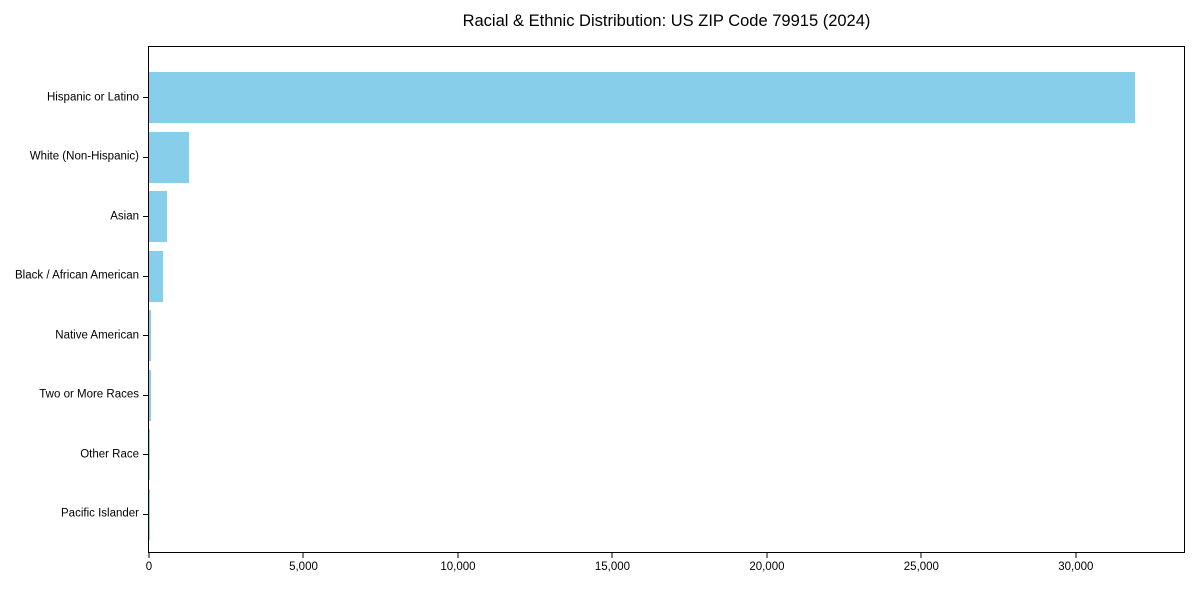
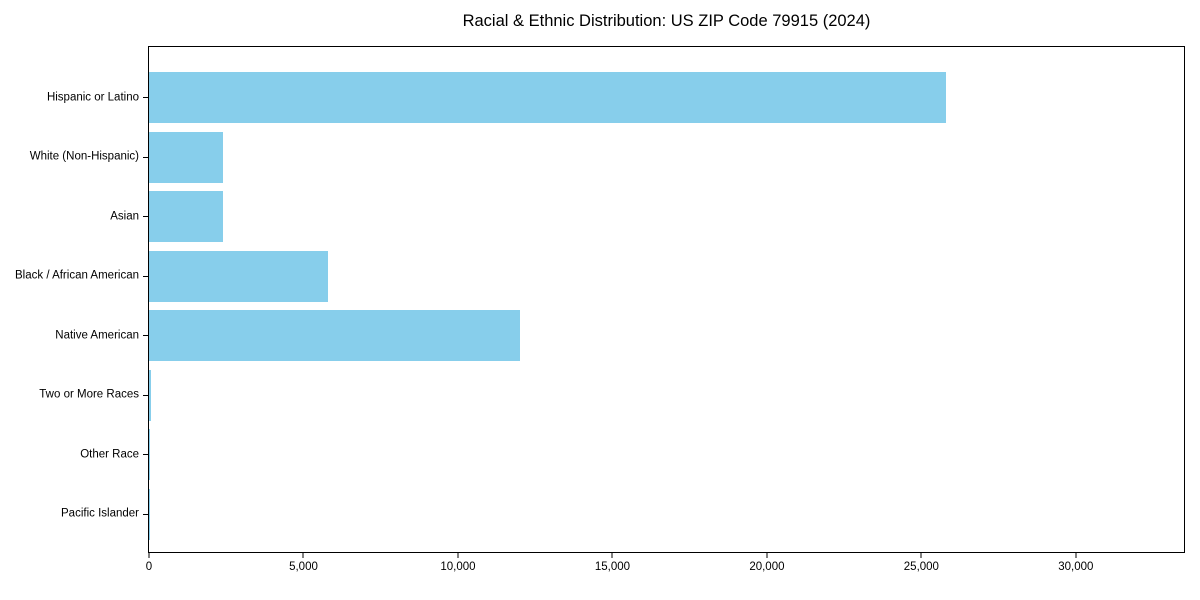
Hispanic or Latino: 31900 -> 25800
White (Non-Hispanic): 1300 -> 2400
Asian: 600 -> 2400
Black / African American: 400 -> 5800
Native American: 100 -> 12000
